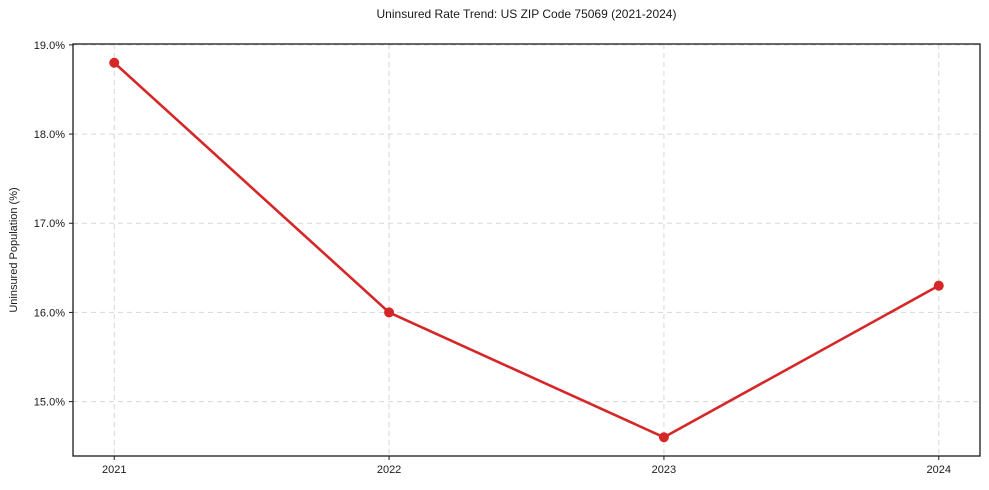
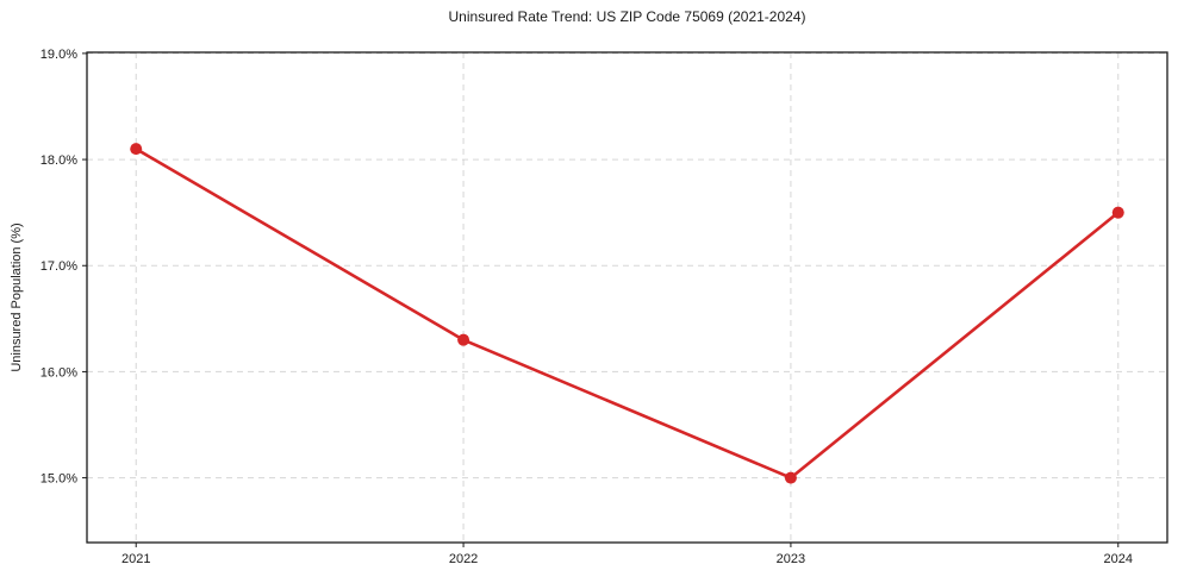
2021: 18.8% -> 18.1%
2022: 16.0% -> 16.3%
2023: 14.6% -> 15.0%
2024: 16.3% -> 17.5%
